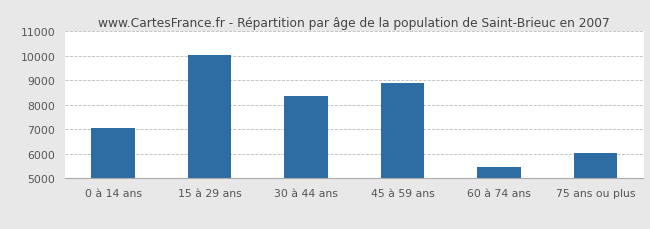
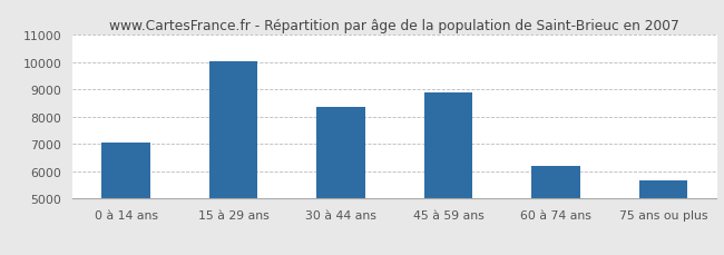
60 à 74 ans: 5450 -> 6200
75 ans ou plus: 6050 -> 5650
